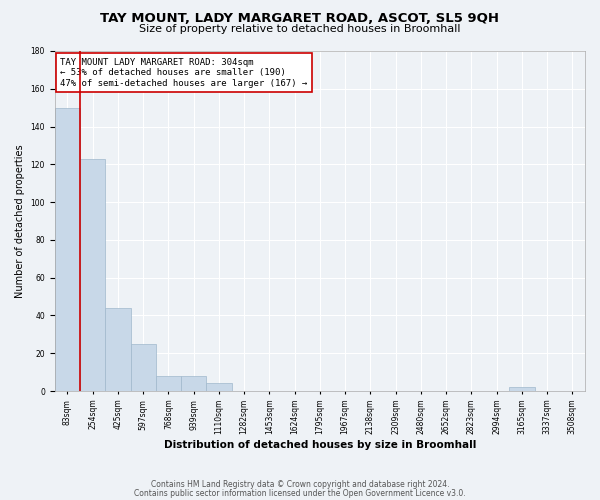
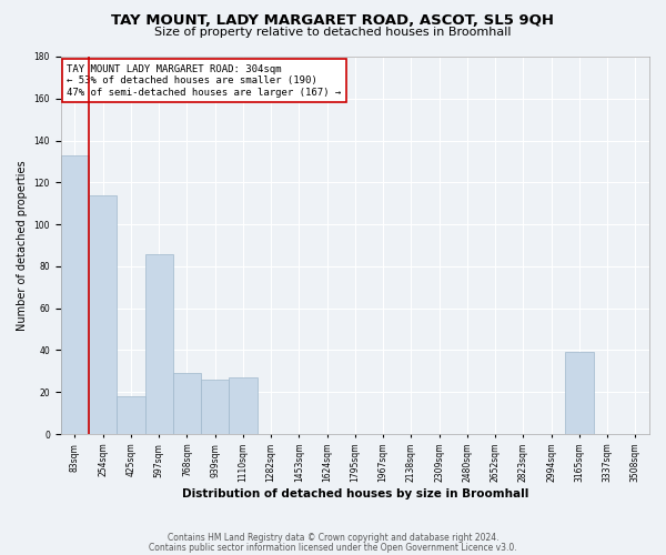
83sqm: 150 -> 133
254sqm: 123 -> 114
425sqm: 44 -> 18
597sqm: 25 -> 86
768sqm: 8 -> 29
939sqm: 8 -> 26
1110sqm: 4 -> 27
3165sqm: 2 -> 39
